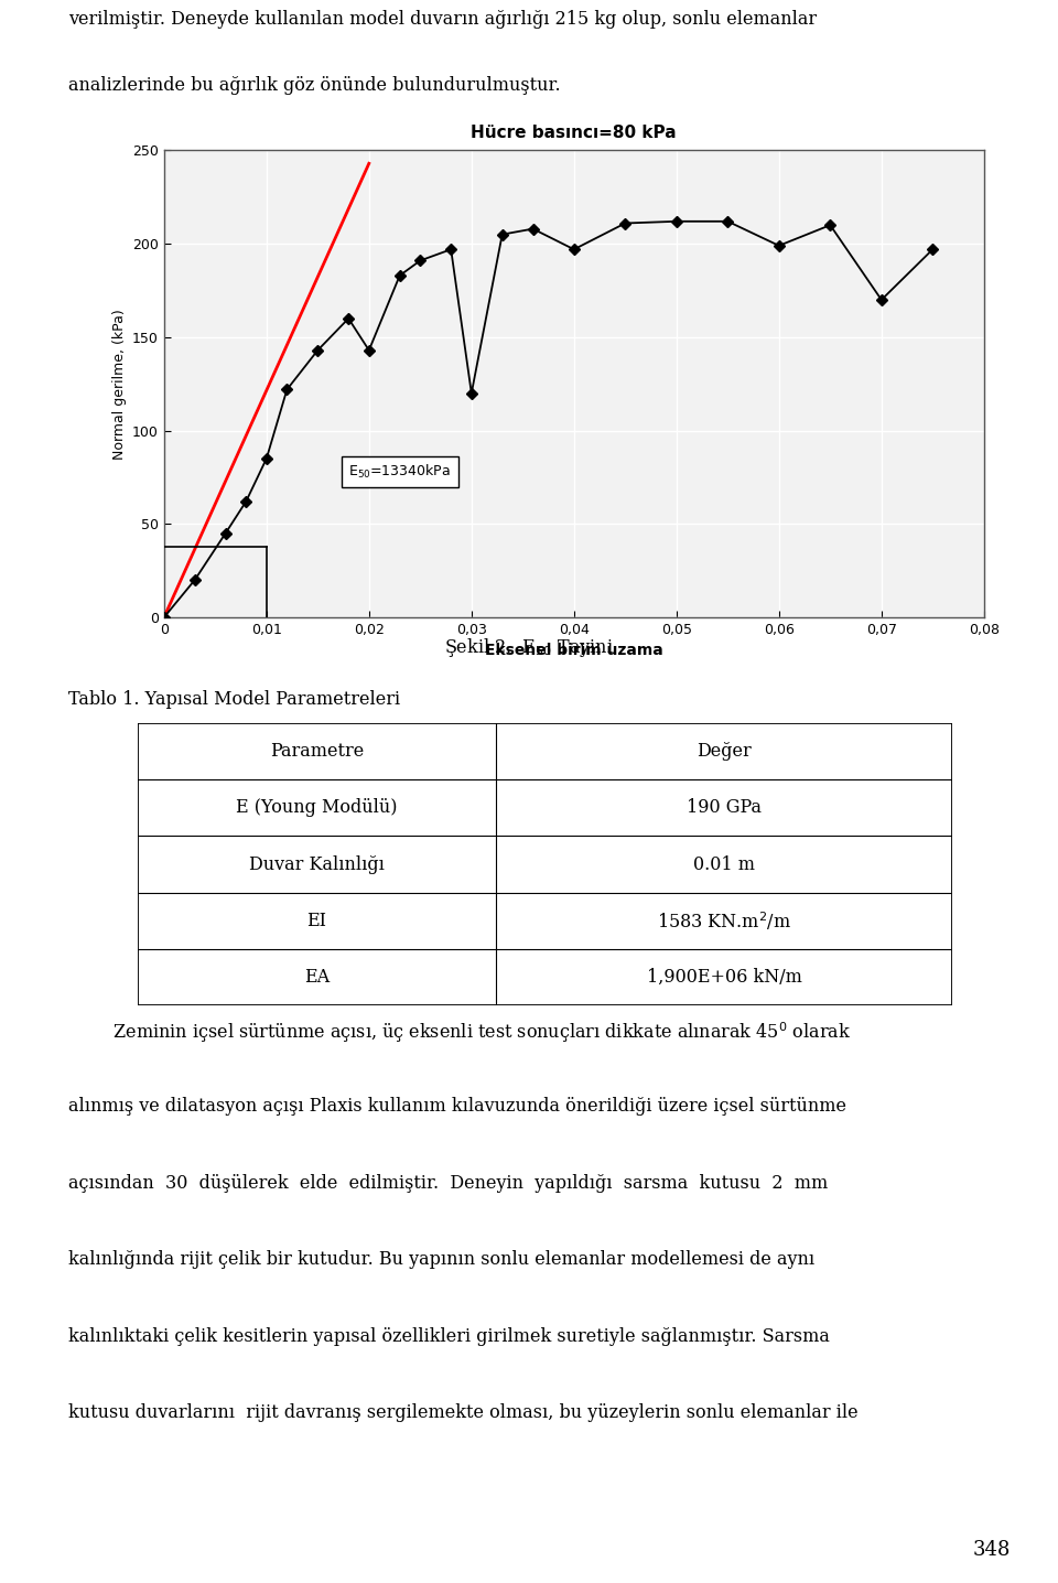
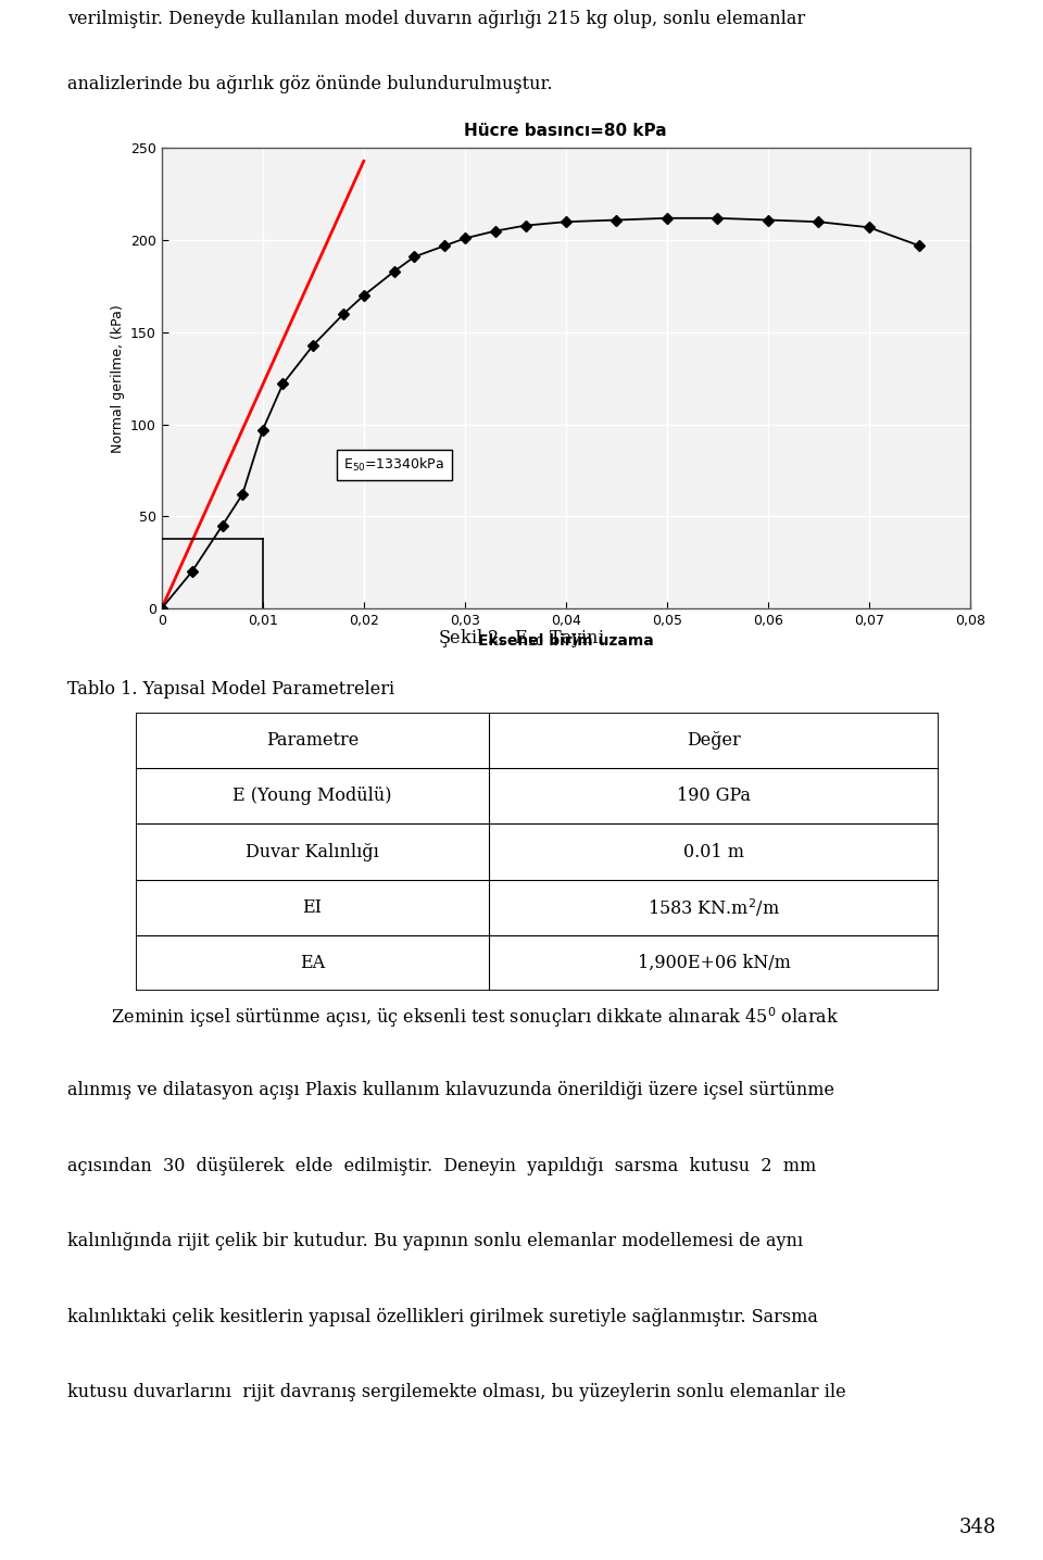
0,01: 85 -> 97
0,02: 143 -> 170
0,03: 120 -> 201
0,04: 197 -> 210
0,06: 199 -> 211
0,07: 170 -> 207
